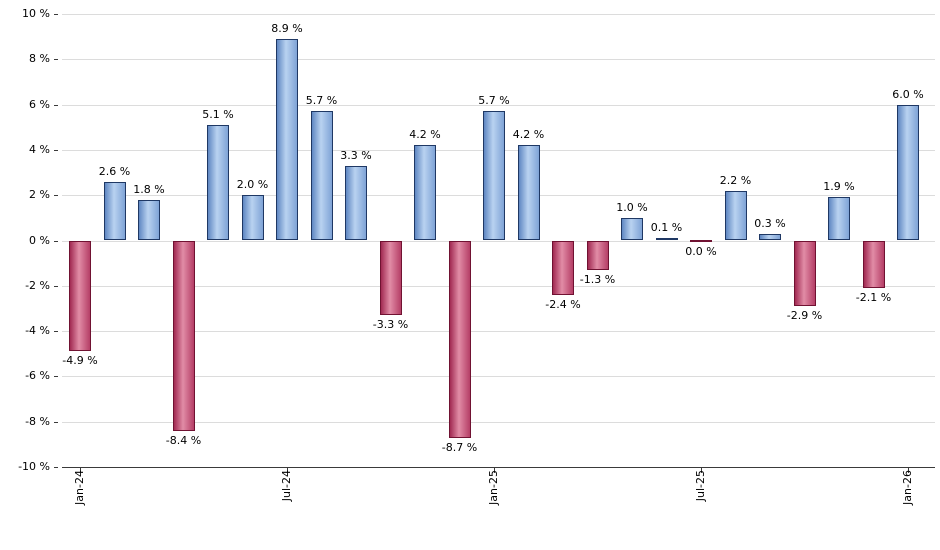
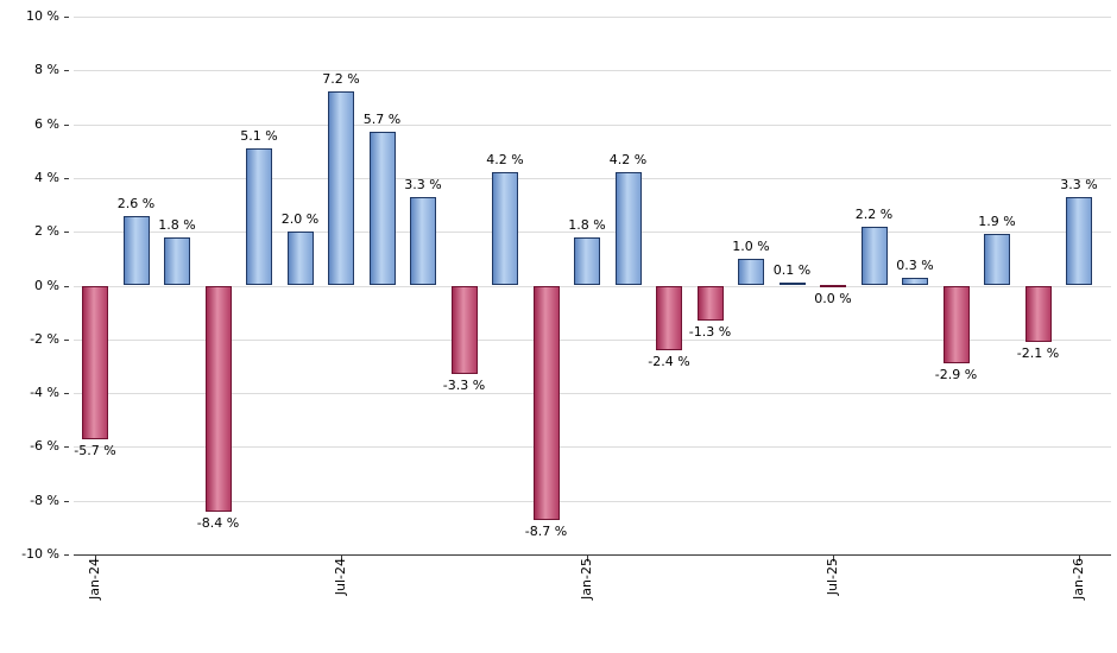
Jan-24: -4.9 -> -5.7
Jul-24: 8.9 -> 7.2
Jan-25: 5.7 -> 1.8
Jan-26: 6.0 -> 3.3
